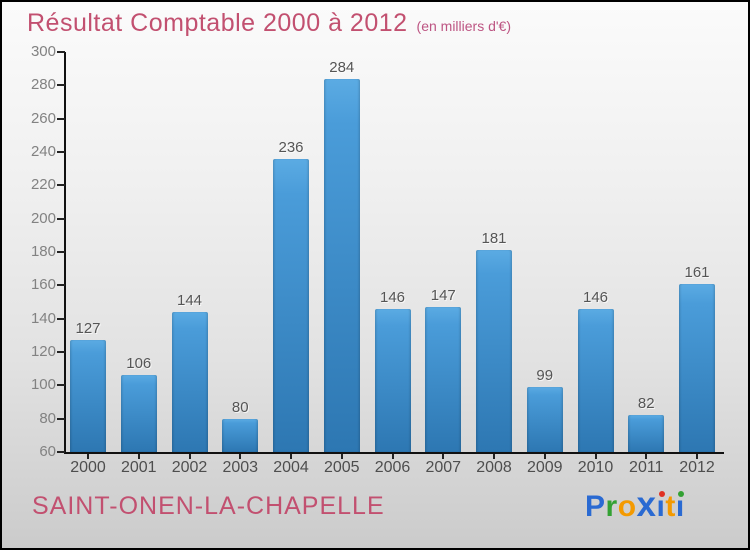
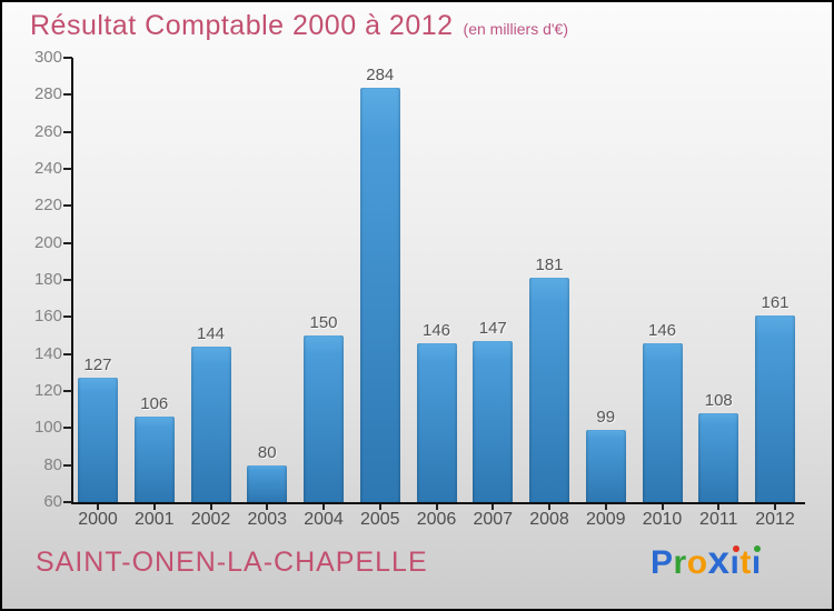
2004: 236 -> 150
2011: 82 -> 108
